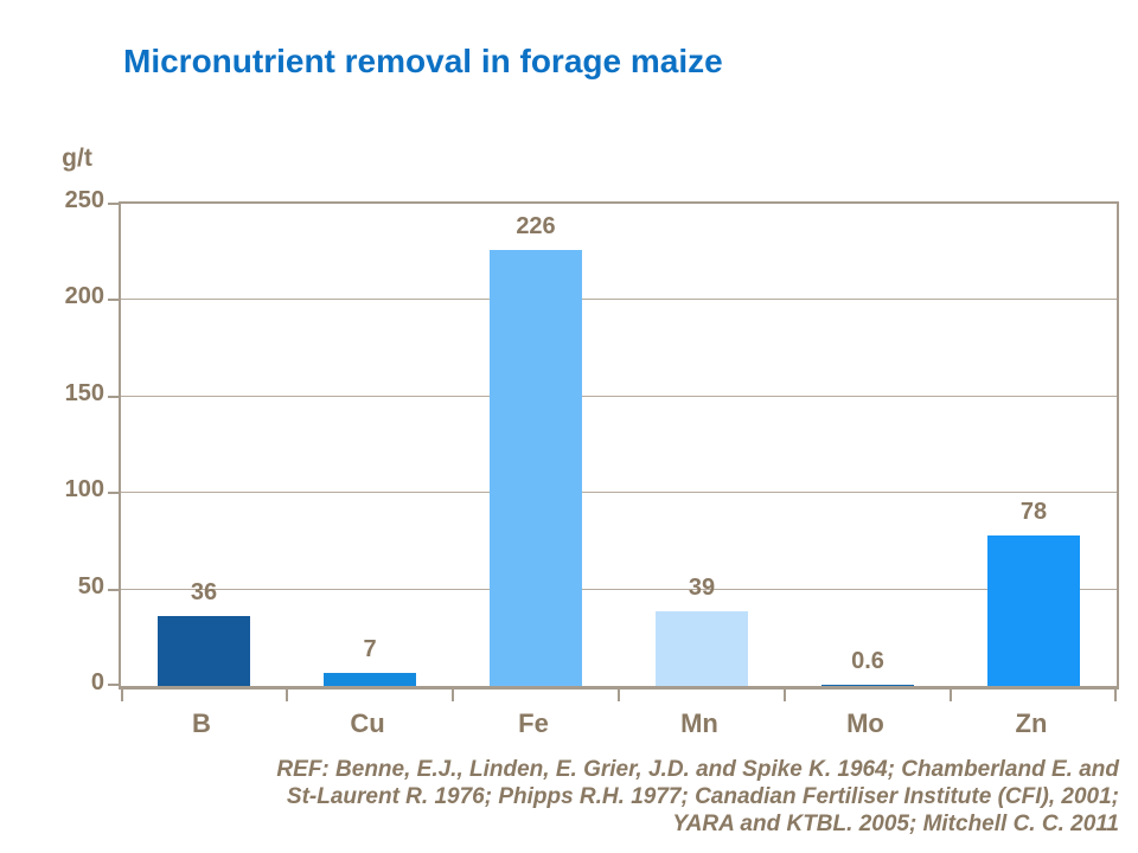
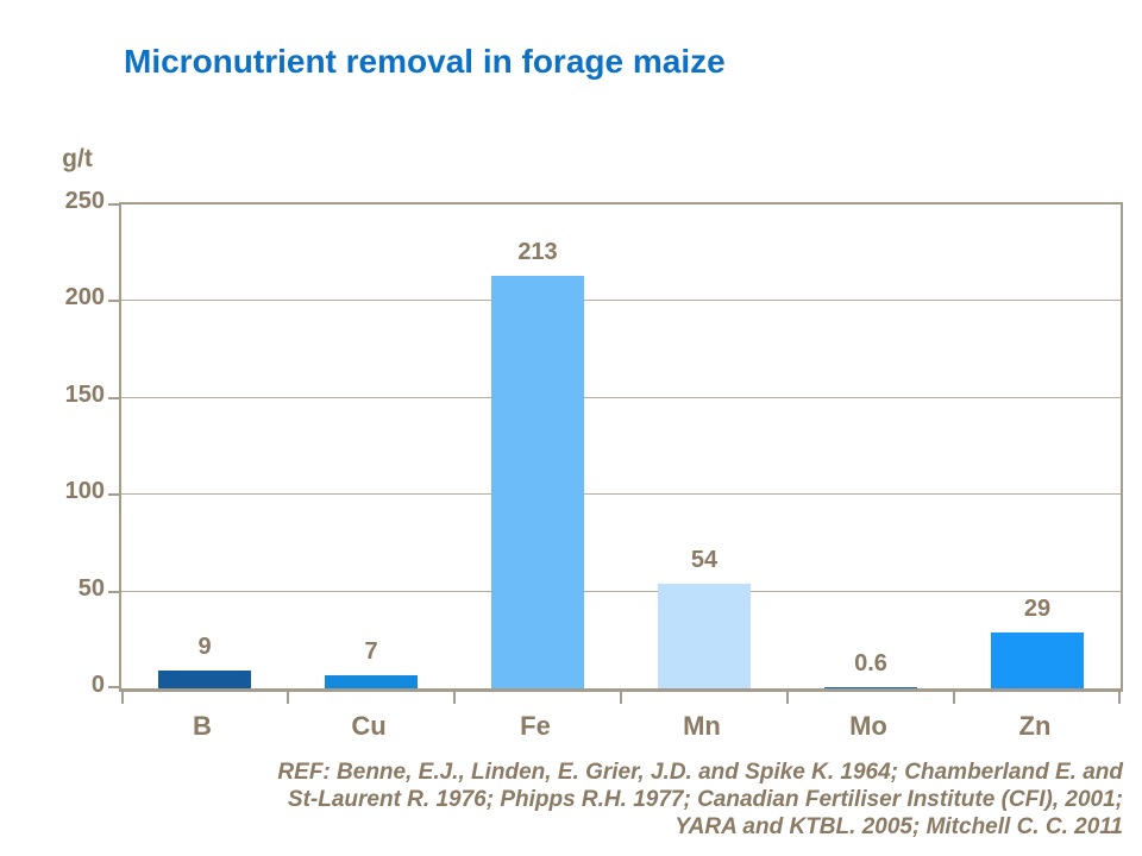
B: 36 -> 9
Fe: 226 -> 213
Mn: 39 -> 54
Zn: 78 -> 29
